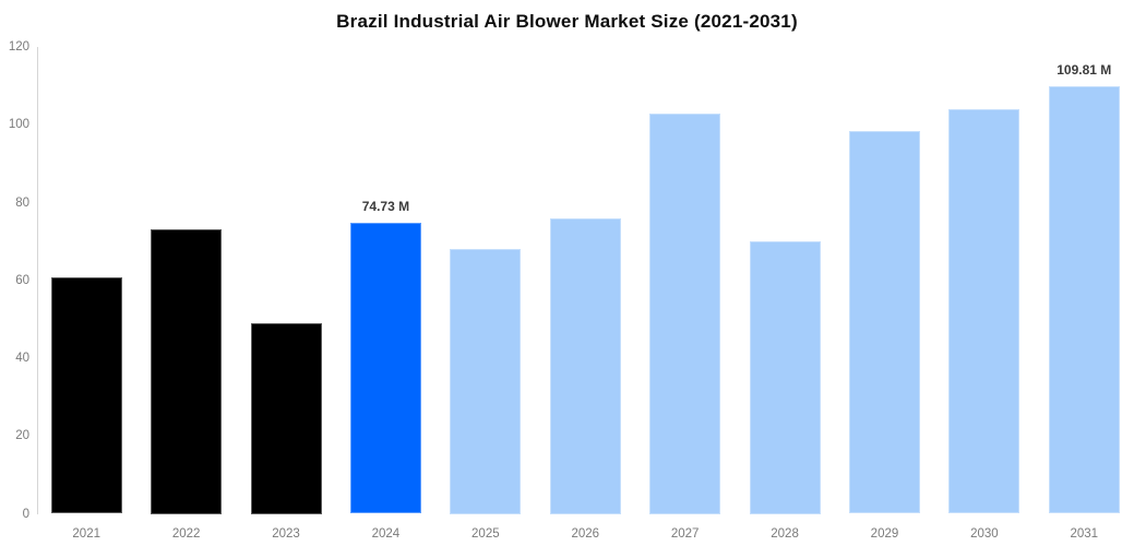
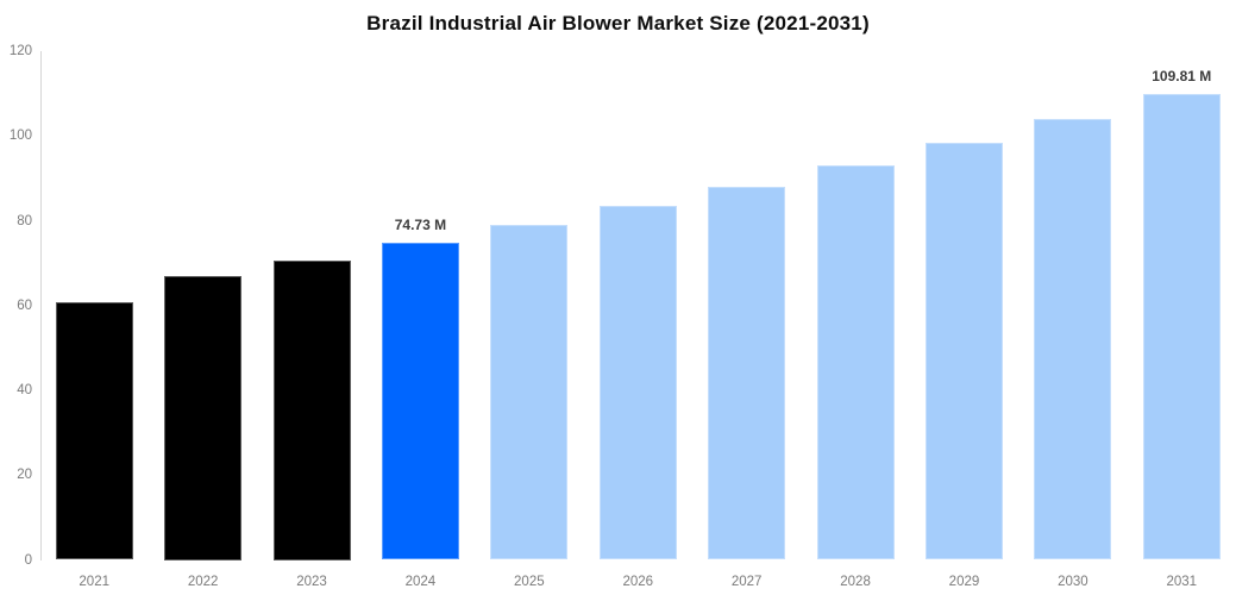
2022: 73 -> 67
2023: 49 -> 70
2025: 68 -> 79
2026: 76 -> 83
2027: 103 -> 88
2028: 70 -> 93
